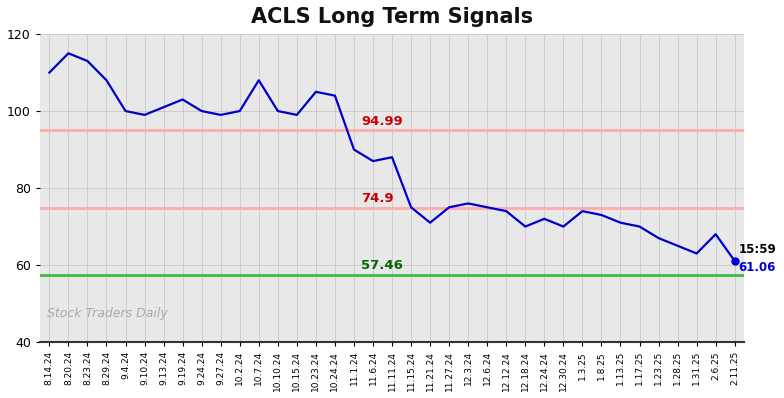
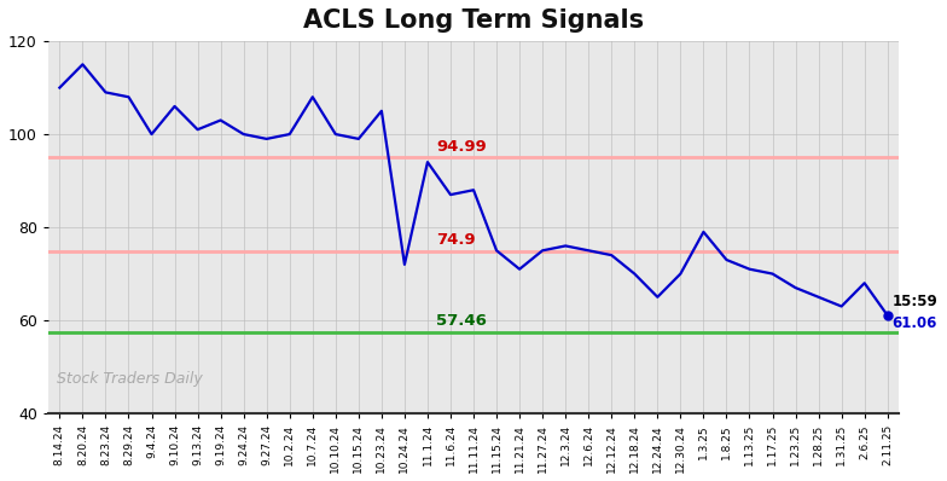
8.23.24: 113.0 -> 109.0
9.10.24: 99.0 -> 106.0
10.24.24: 104.0 -> 72.0
11.1.24: 90.0 -> 94.0
12.24.24: 72.0 -> 65.0
1.3.25: 74.0 -> 79.0
